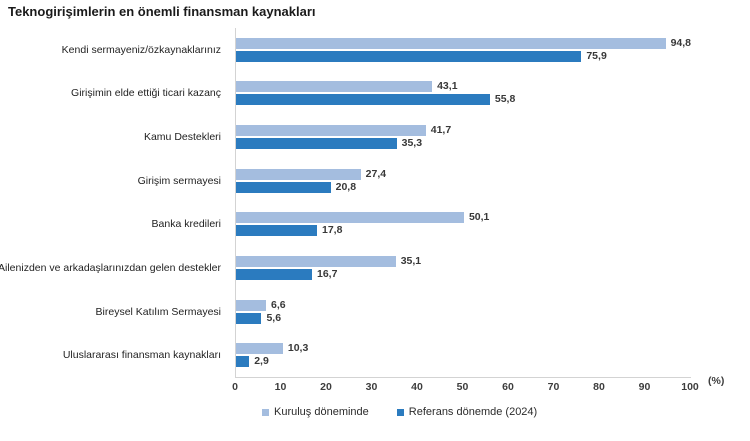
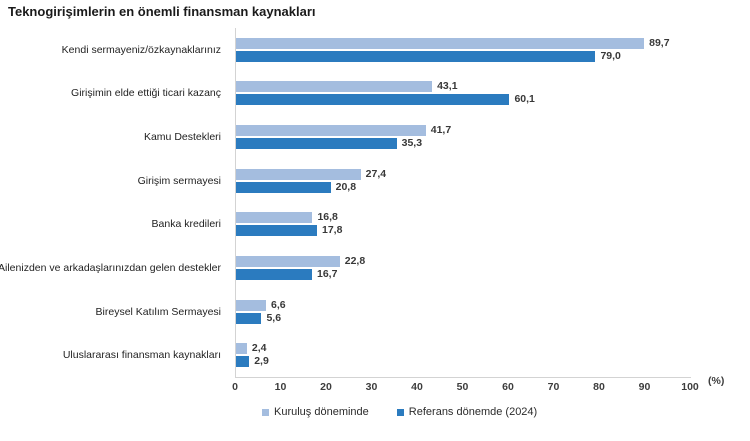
Kuruluş döneminde/Kendi sermayeniz/özkaynaklarınız: 94,8 -> 89,7
Referans dönemde (2024)/Kendi sermayeniz/özkaynaklarınız: 75,9 -> 79,0
Referans dönemde (2024)/Girişimin elde ettiği ticari kazanç: 55,8 -> 60,1
Kuruluş döneminde/Banka kredileri: 50,1 -> 16,8
Kuruluş döneminde/Ailenizden ve arkadaşlarınızdan gelen destekler: 35,1 -> 22,8
Kuruluş döneminde/Uluslararası finansman kaynakları: 10,3 -> 2,4
